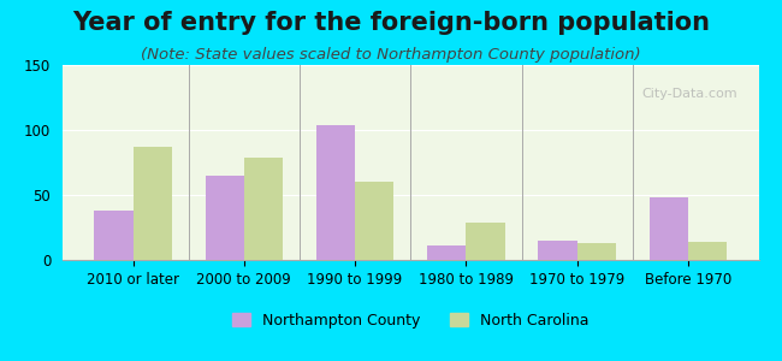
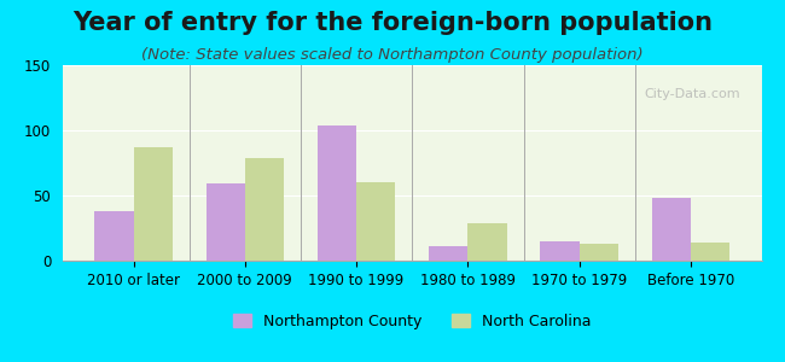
Northampton County/2000 to 2009: 65 -> 59
